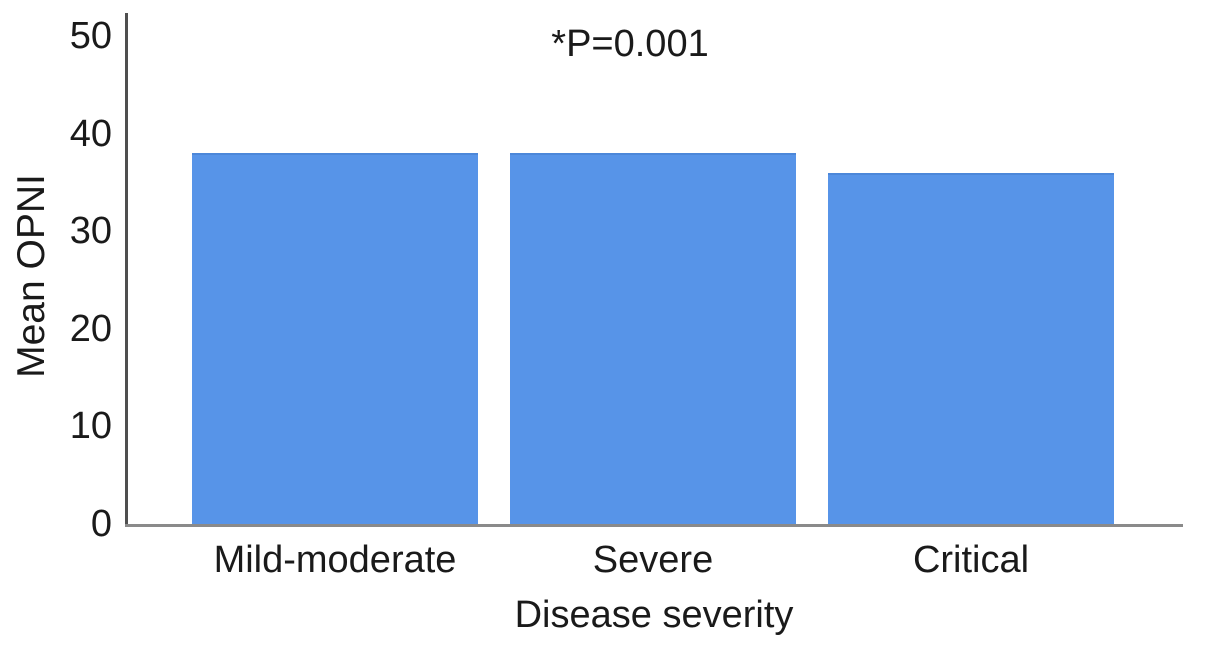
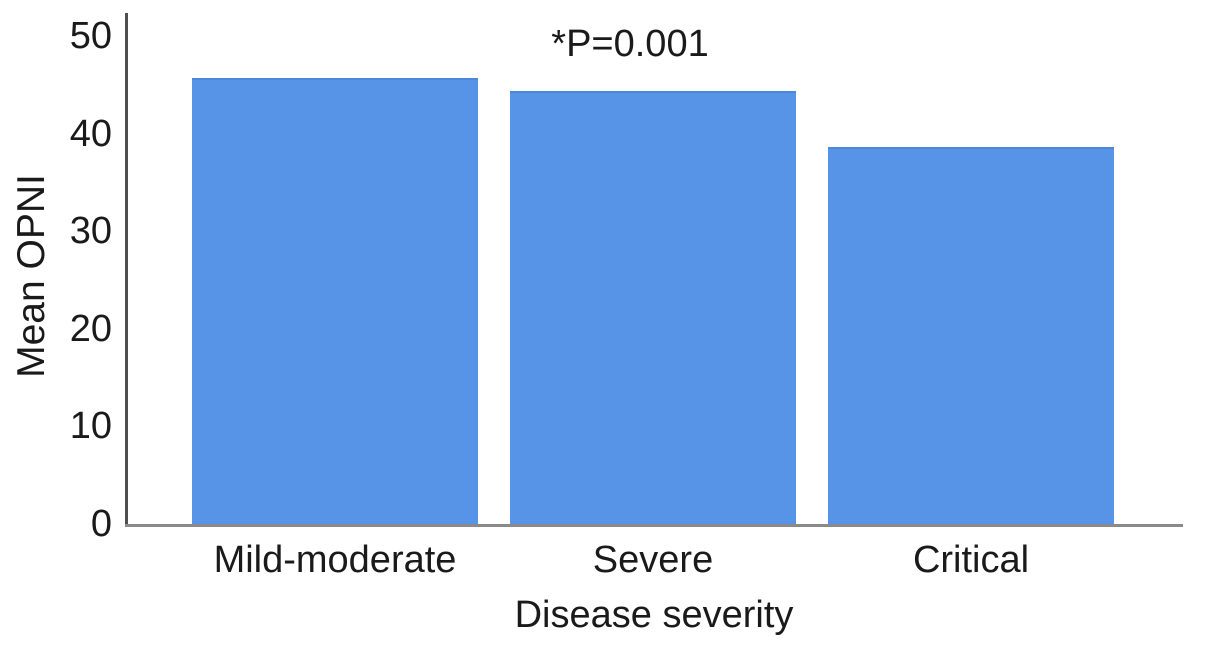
Mild-moderate: 38 -> 46
Severe: 38 -> 44
Critical: 36 -> 39
